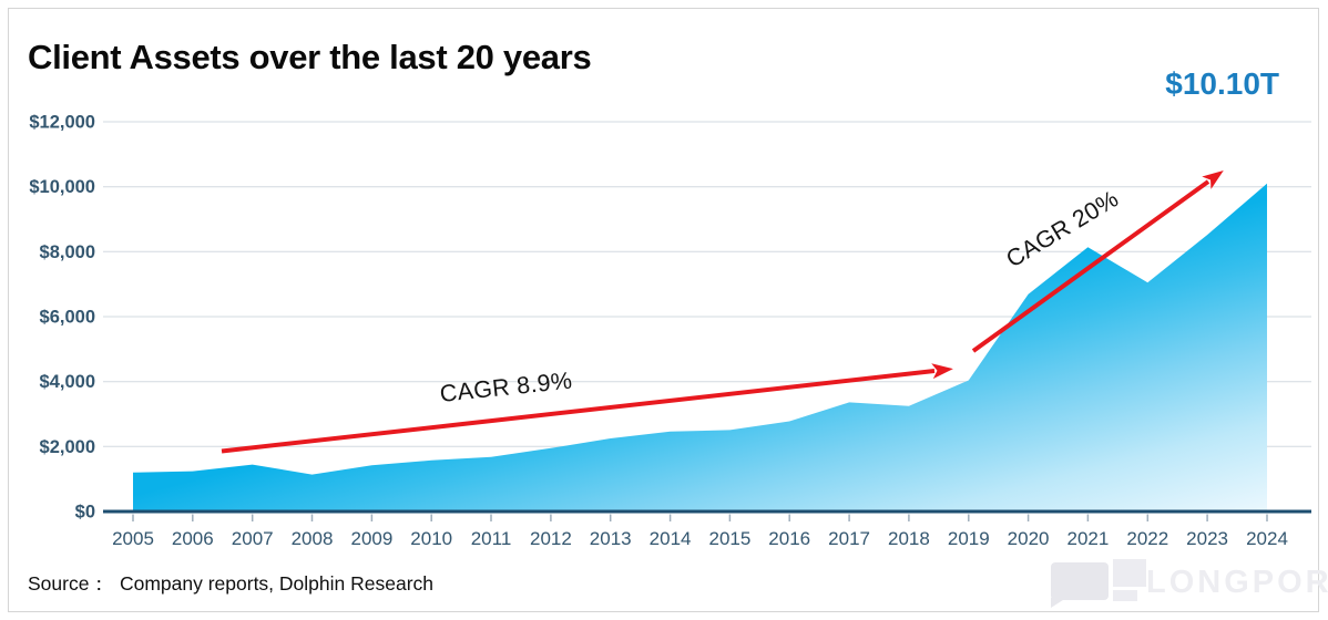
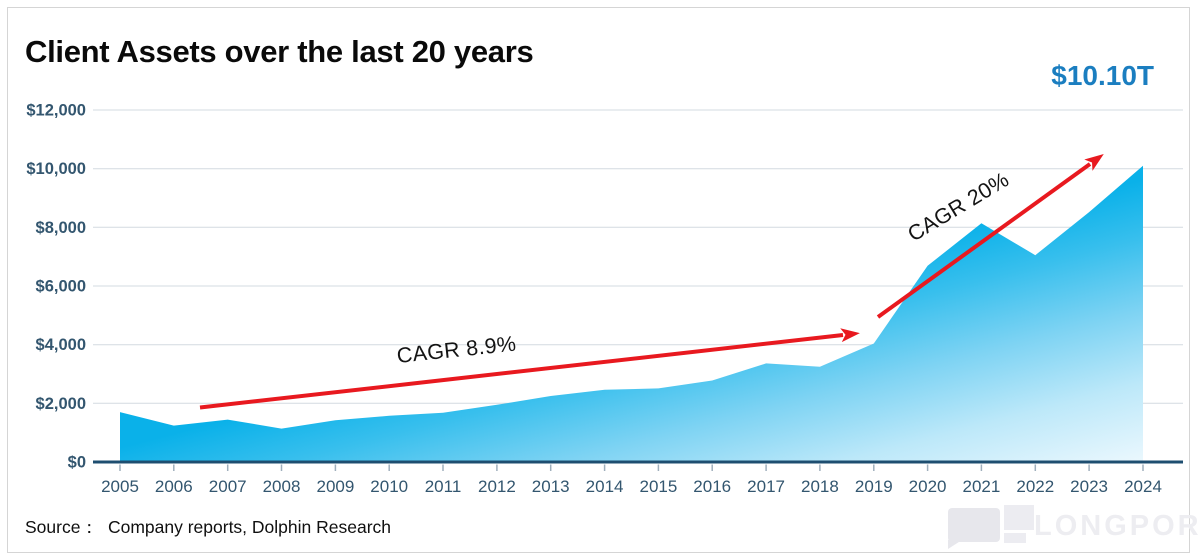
2005: $1200 -> $1700
